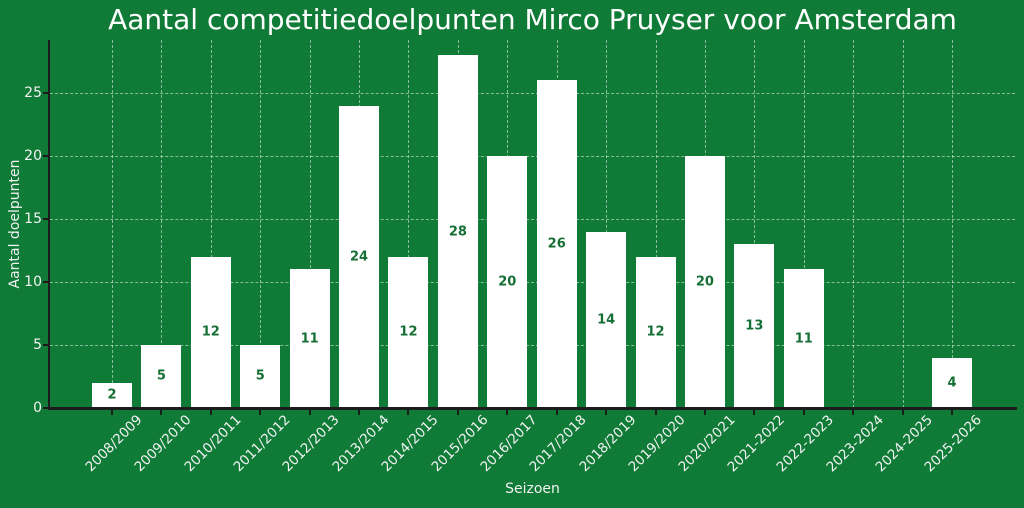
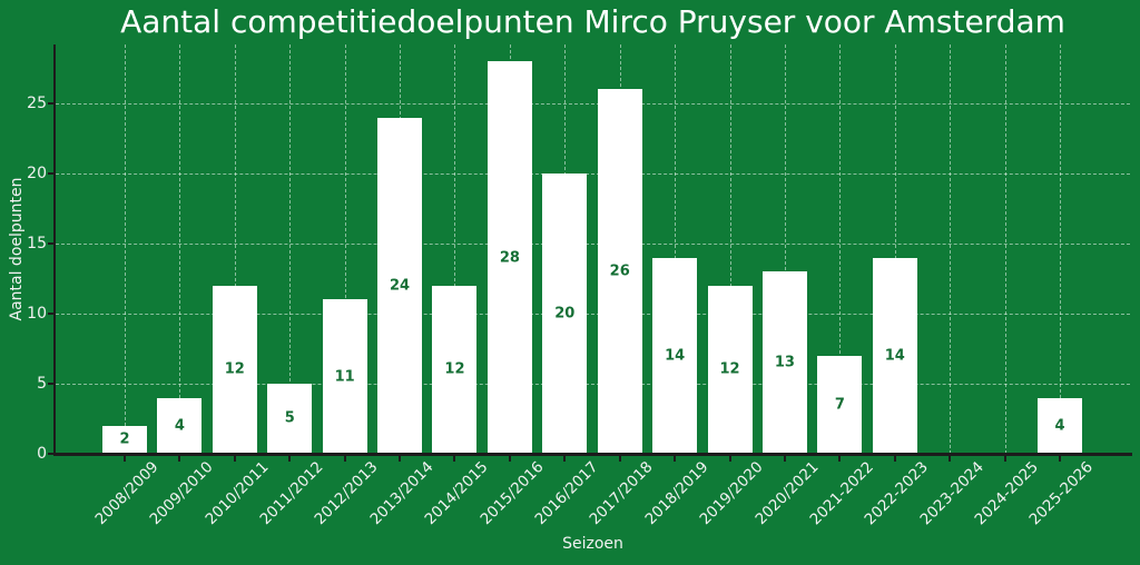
2009/2010: 5 -> 4
2020/2021: 20 -> 13
2021-2022: 13 -> 7
2022-2023: 11 -> 14
